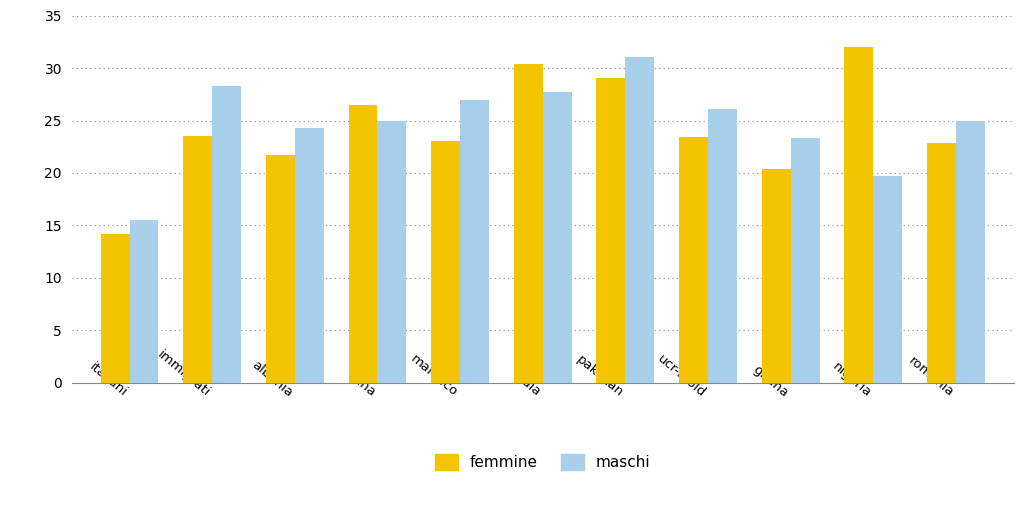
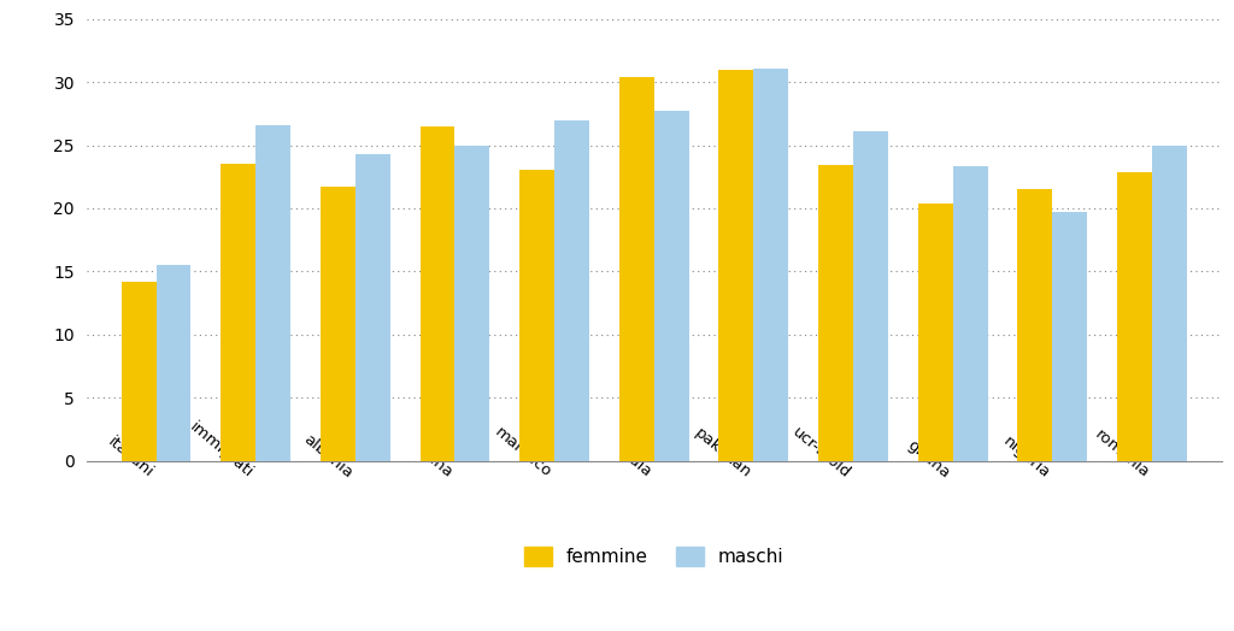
maschi/immigrati: 28.3 -> 26.6
femmine/pakistan: 29.1 -> 31.0
femmine/nigeria: 32.0 -> 21.5
